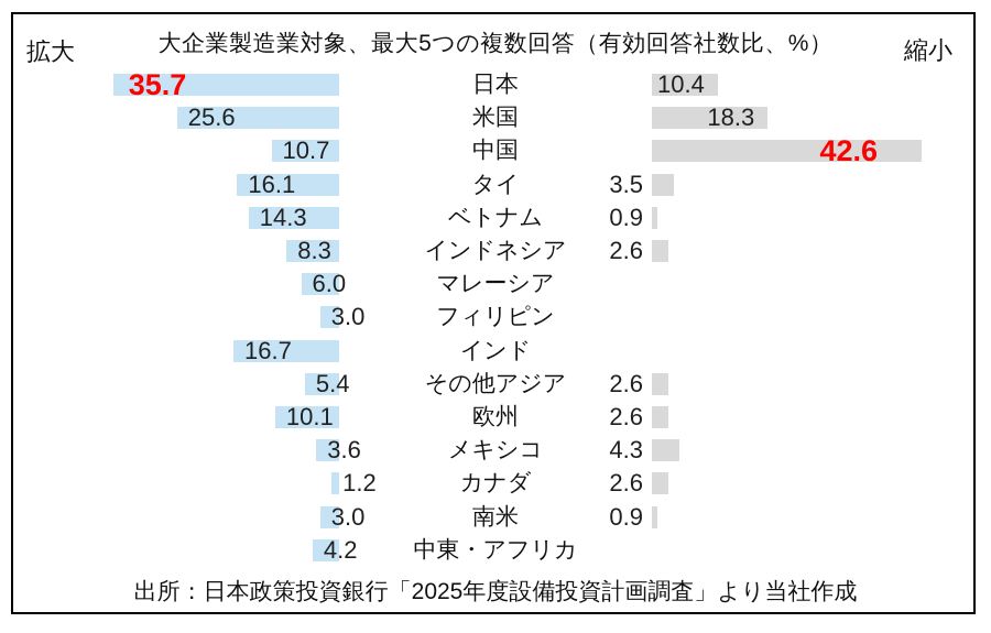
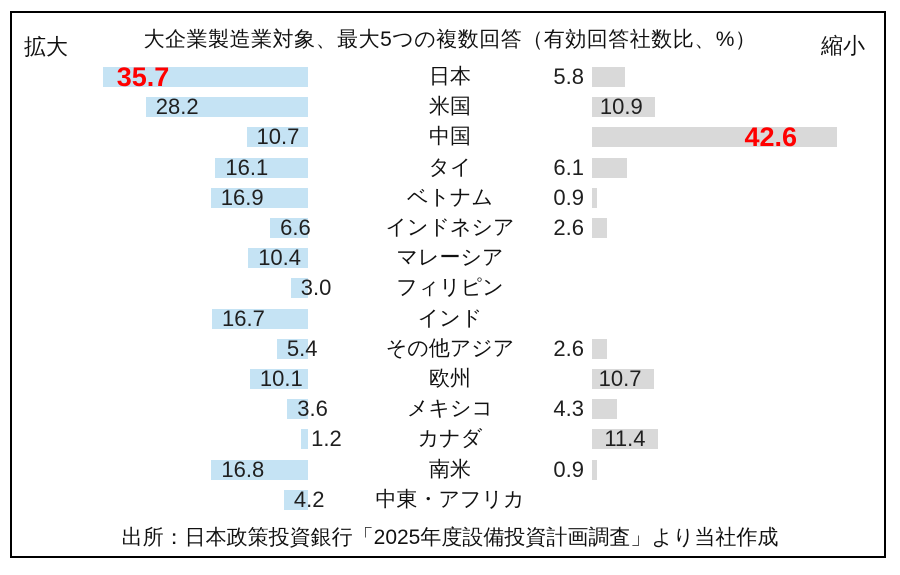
縮小/日本: 10.4 -> 5.8
拡大/米国: 25.6 -> 28.2
縮小/米国: 18.3 -> 10.9
縮小/タイ: 3.5 -> 6.1
拡大/ベトナム: 14.3 -> 16.9
拡大/インドネシア: 8.3 -> 6.6
拡大/マレーシア: 6.0 -> 10.4
縮小/欧州: 2.6 -> 10.7
縮小/カナダ: 2.6 -> 11.4
拡大/南米: 3.0 -> 16.8
